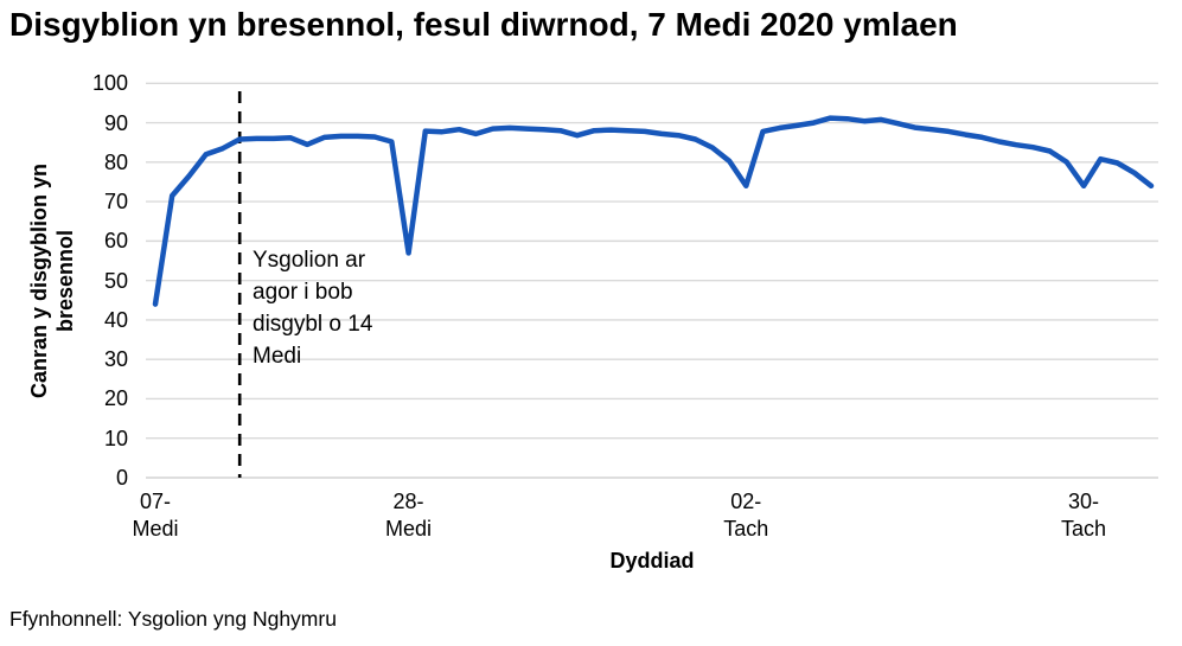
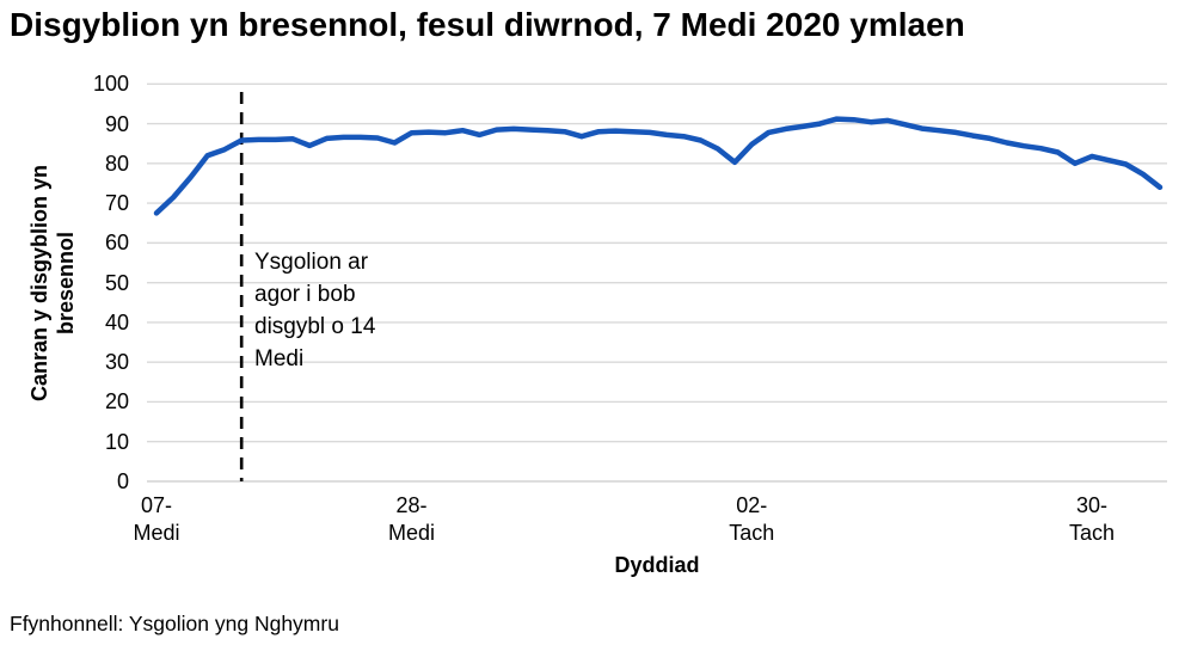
07-Medi: 44 -> 68
28-Medi: 57 -> 88
02-Tach: 74 -> 85
30-Tach: 74 -> 82
